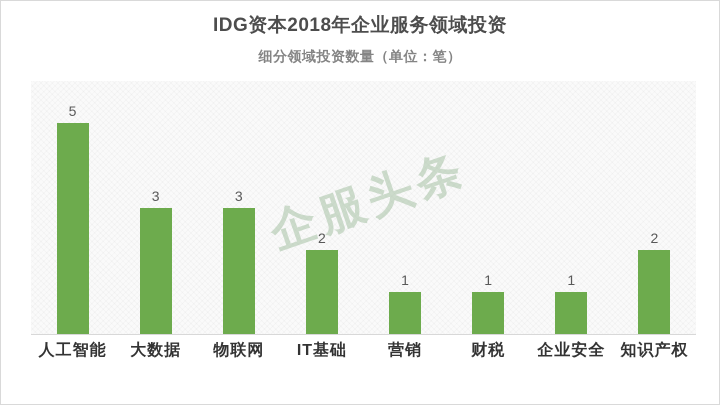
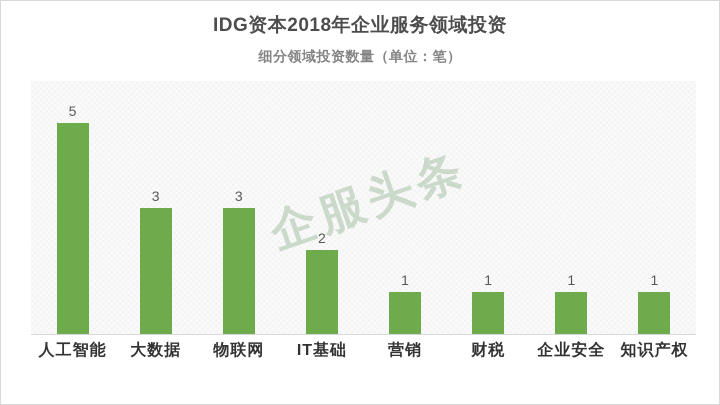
知识产权: 2 -> 1
